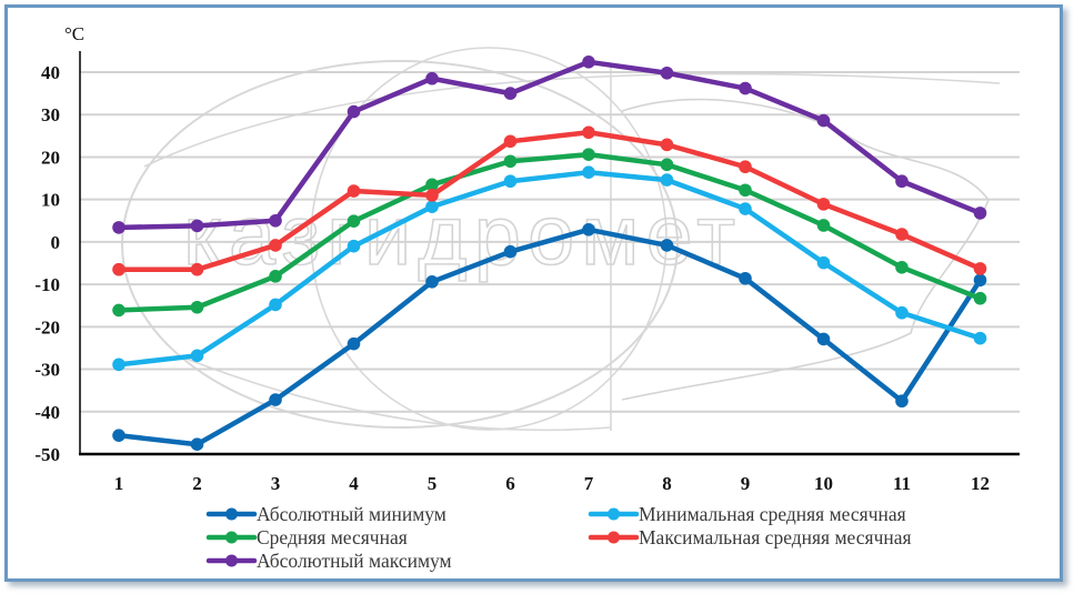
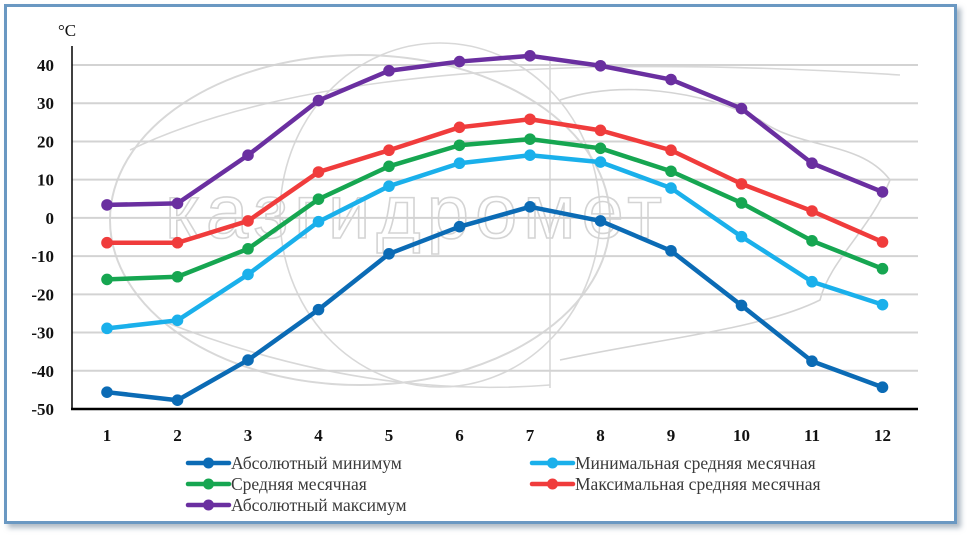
Абсолютный максимум/3: 5 -> 16
Максимальная средняя месячная/5: 11 -> 18
Абсолютный максимум/6: 35 -> 41
Абсолютный минимум/12: -9 -> -44
